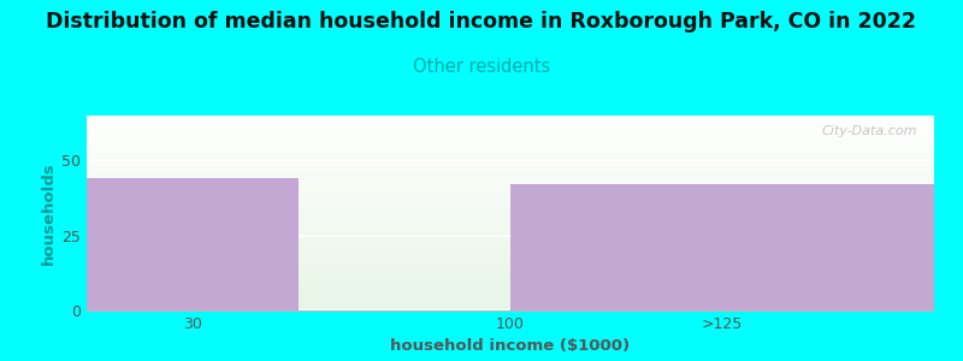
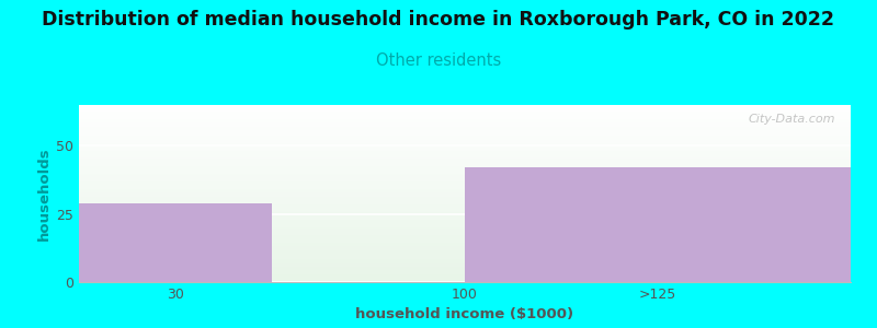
30: 44 -> 29
